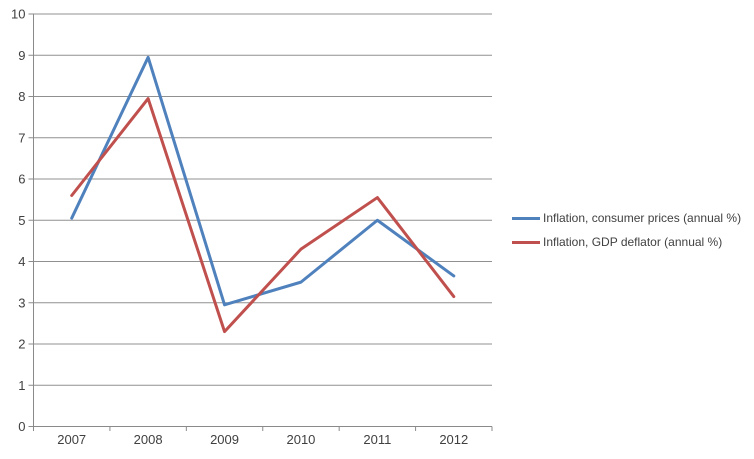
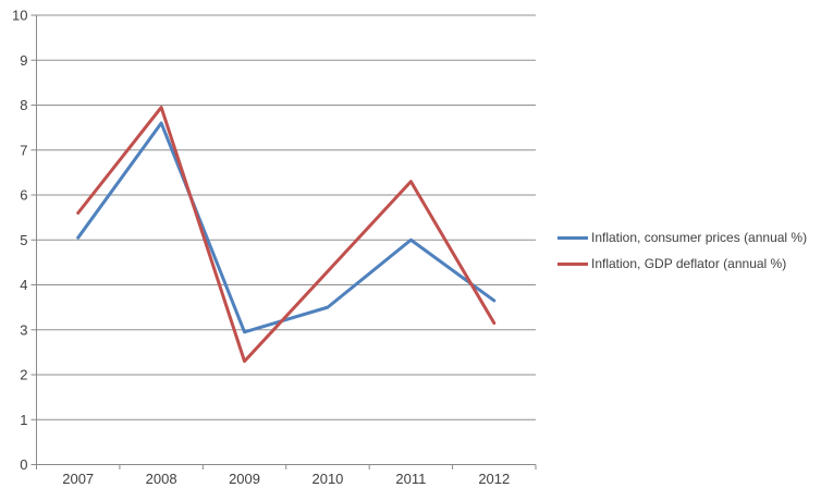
Inflation, consumer prices (annual %)/2008: 8.9 -> 7.6
Inflation, GDP deflator (annual %)/2011: 5.5 -> 6.3
